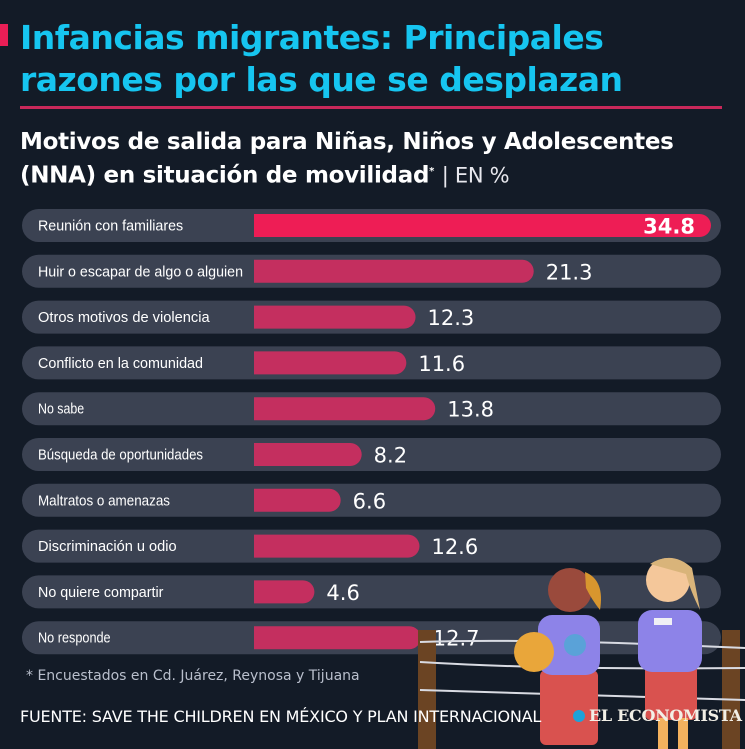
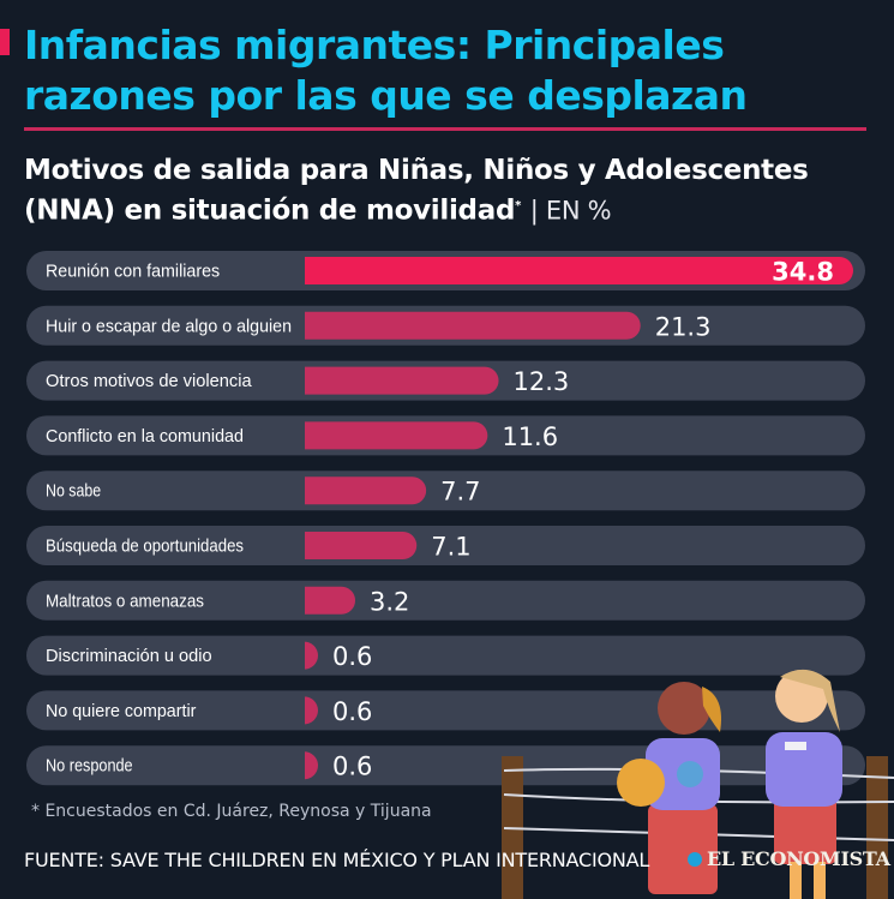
No sabe: 13.8 -> 7.7
Búsqueda de oportunidades: 8.2 -> 7.1
Maltratos o amenazas: 6.6 -> 3.2
Discriminación u odio: 12.6 -> 0.6
No quiere compartir: 4.6 -> 0.6
No responde: 12.7 -> 0.6
